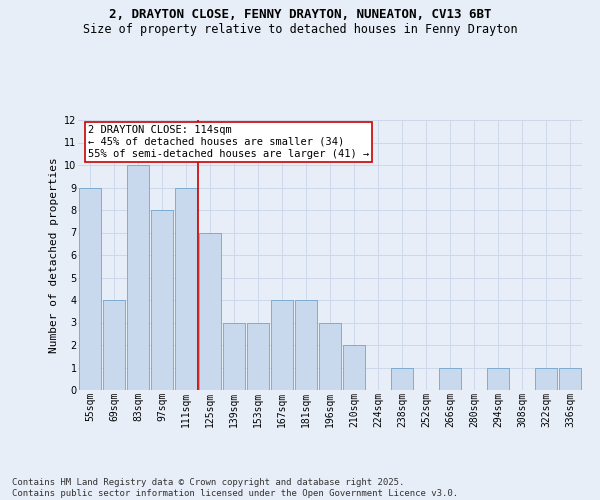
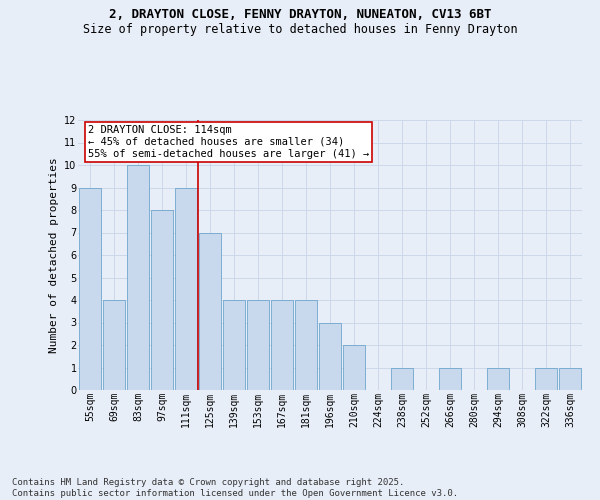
139sqm: 3 -> 4
153sqm: 3 -> 4
